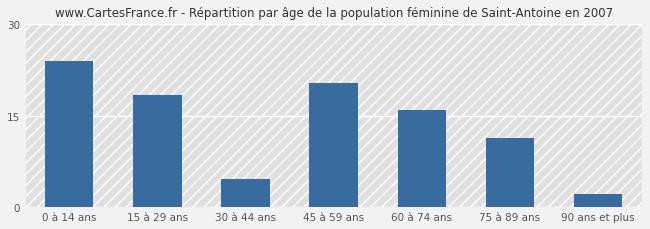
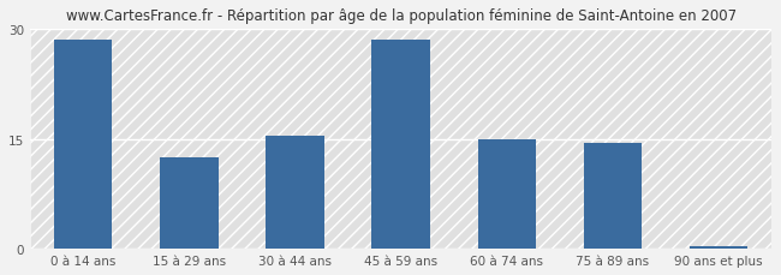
0 à 14 ans: 24.0 -> 28.5
15 à 29 ans: 18.4 -> 12.5
30 à 44 ans: 4.6 -> 15.5
45 à 59 ans: 20.4 -> 28.5
60 à 74 ans: 16.0 -> 15.0
75 à 89 ans: 11.4 -> 14.5
90 ans et plus: 2.2 -> 0.3
